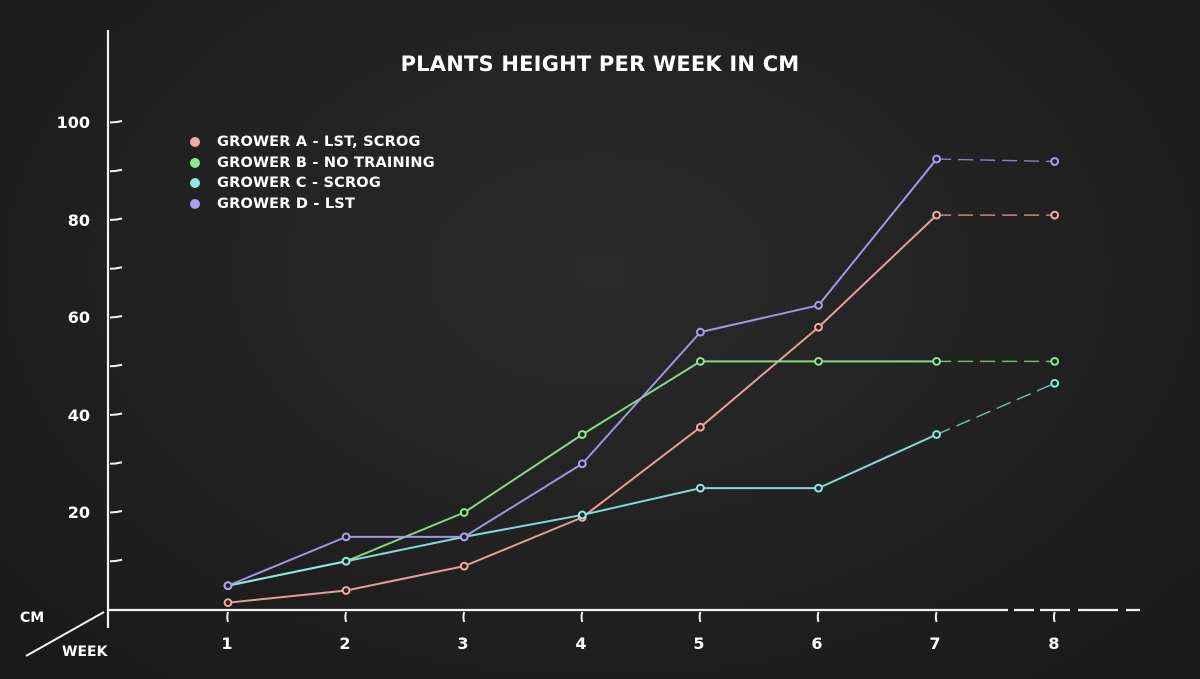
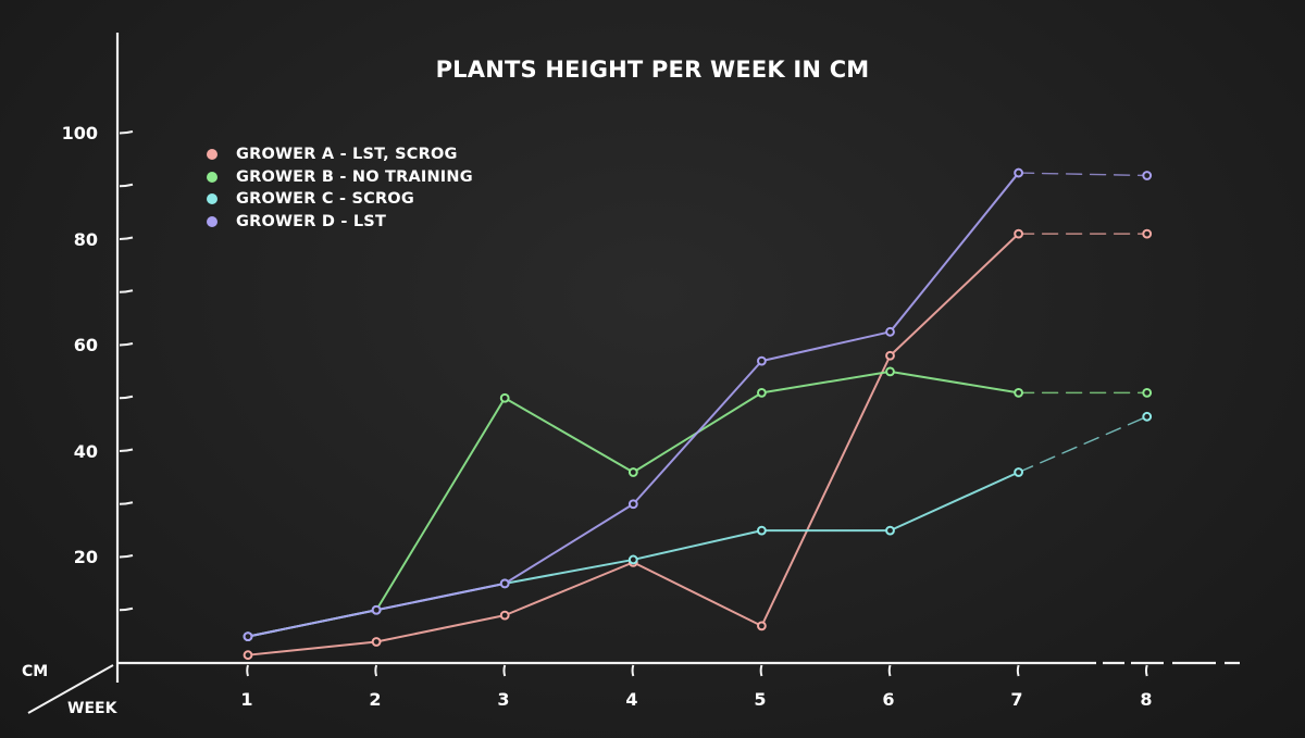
GROWER D - LST/2: 15 -> 10
GROWER B - NO TRAINING/3: 20 -> 50
GROWER A - LST, SCROG/5: 38 -> 7
GROWER B - NO TRAINING/6: 51 -> 55
